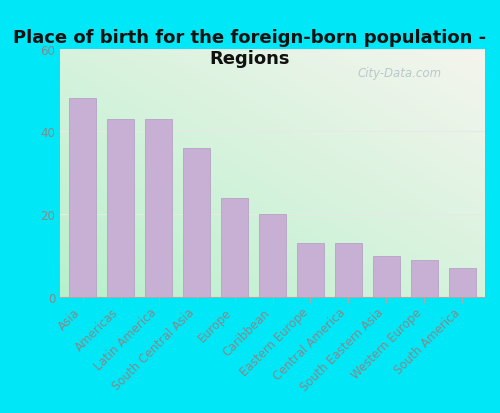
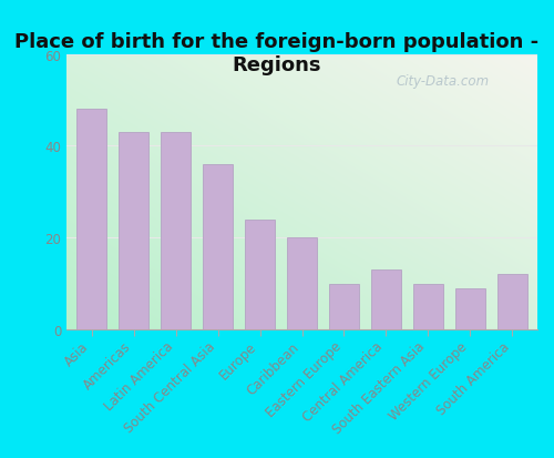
Eastern Europe: 13 -> 10
South America: 7 -> 12
